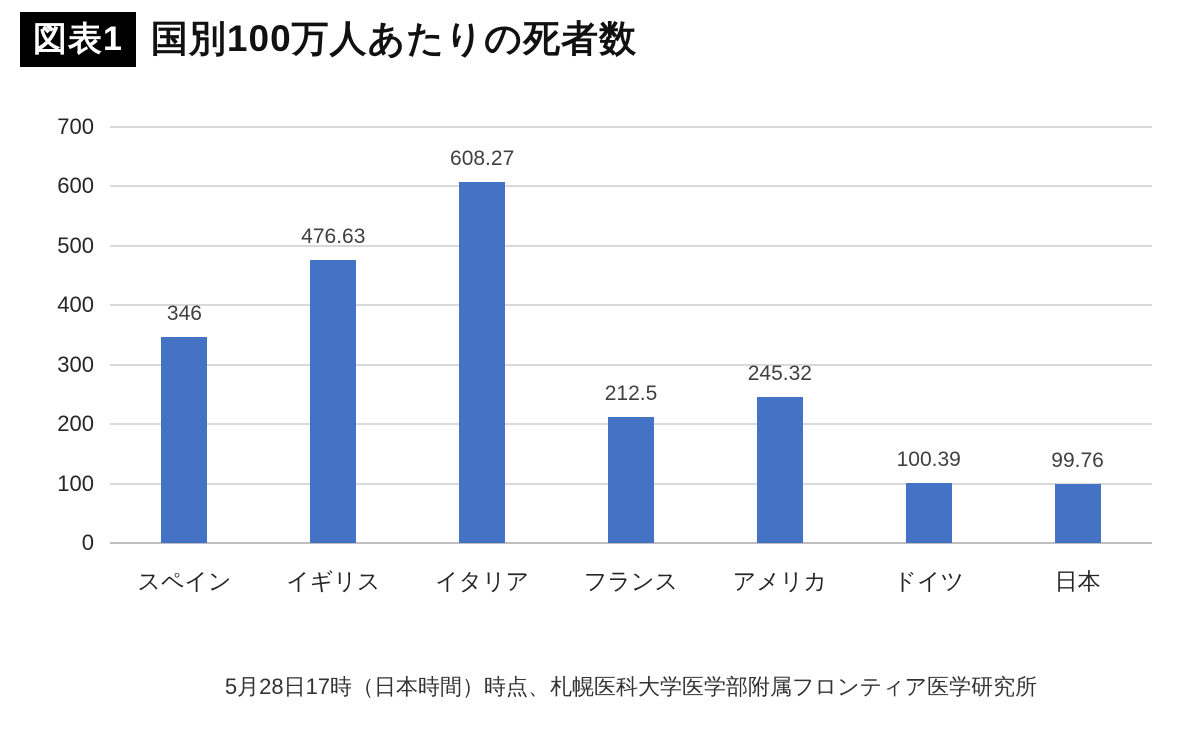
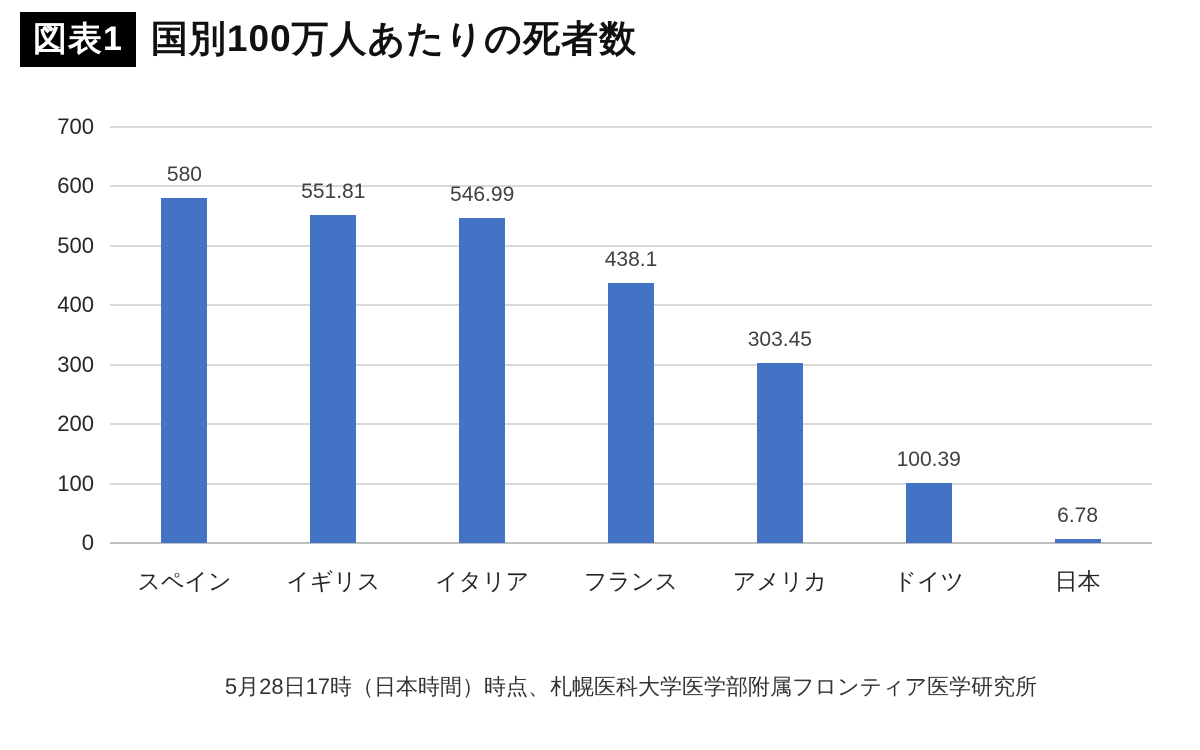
スペイン: 346 -> 580
イギリス: 476.63 -> 551.81
イタリア: 608.27 -> 546.99
フランス: 212.5 -> 438.1
アメリカ: 245.32 -> 303.45
日本: 99.76 -> 6.78
